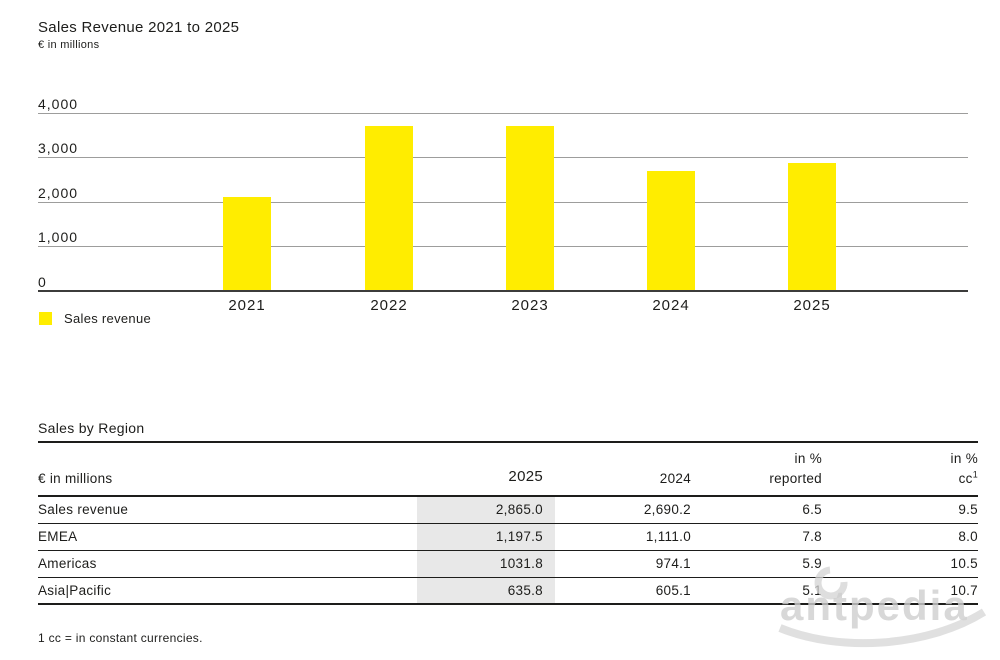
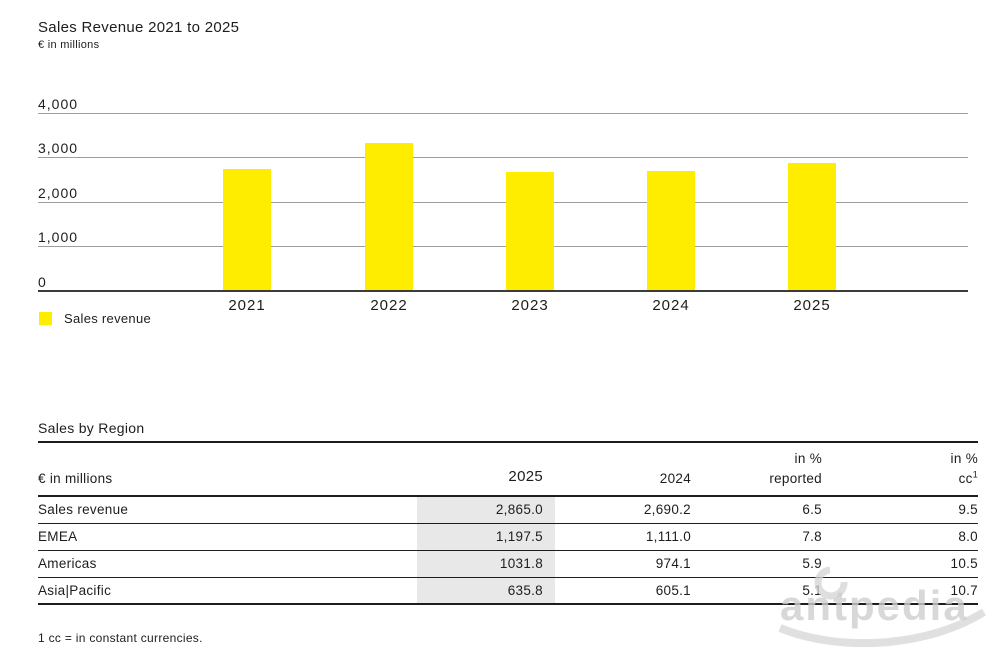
2021: 2100 -> 2700
2022: 3700 -> 3300
2023: 3700 -> 2700
